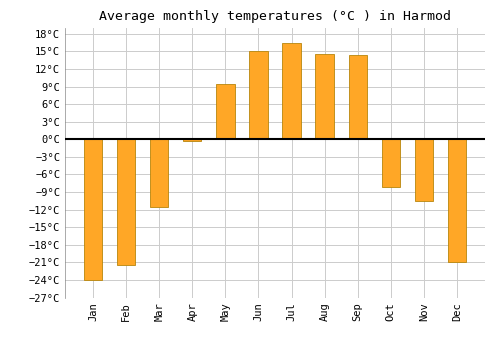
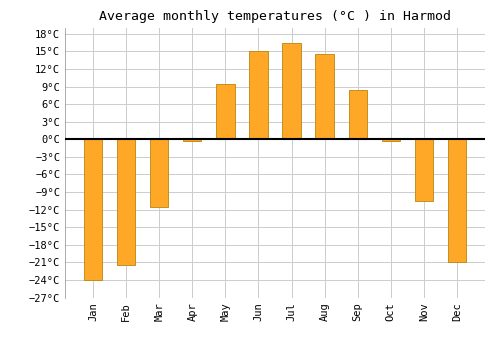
Sep: 14.4°C -> 8.5°C
Oct: -8.2°C -> -0.3°C
